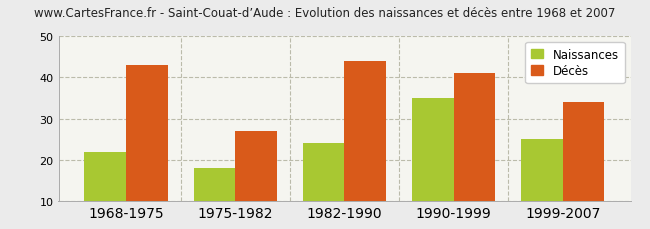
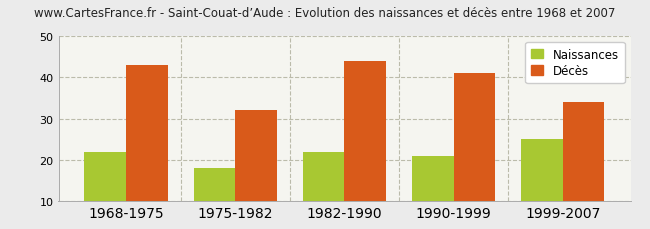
Décès/1975-1982: 27 -> 32
Naissances/1982-1990: 24 -> 22
Naissances/1990-1999: 35 -> 21
